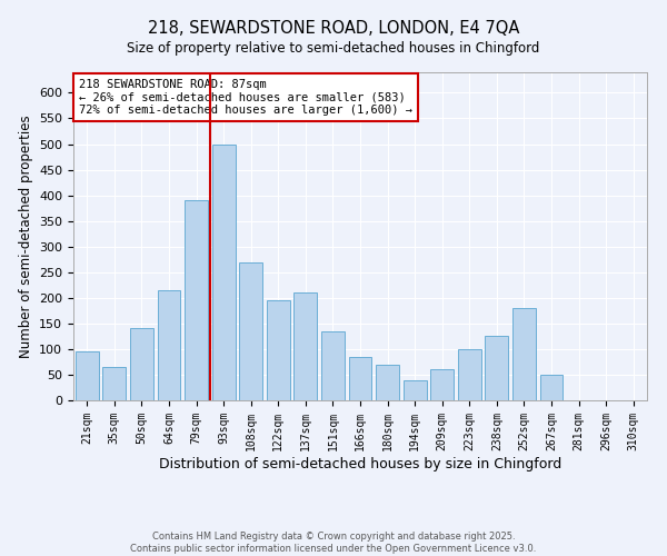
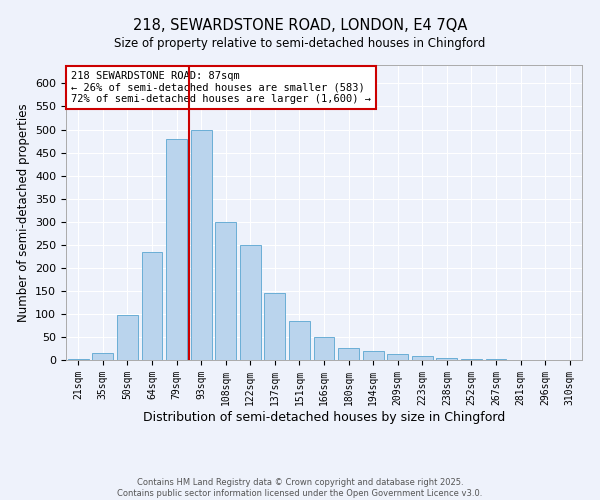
21sqm: 95 -> 3
35sqm: 65 -> 15
50sqm: 140 -> 97
64sqm: 215 -> 235
79sqm: 390 -> 480
108sqm: 270 -> 300
122sqm: 195 -> 250
137sqm: 210 -> 145
151sqm: 135 -> 85
166sqm: 85 -> 50
180sqm: 70 -> 27
194sqm: 40 -> 20
209sqm: 60 -> 12
223sqm: 100 -> 8
238sqm: 125 -> 5
252sqm: 180 -> 3
267sqm: 50 -> 2
